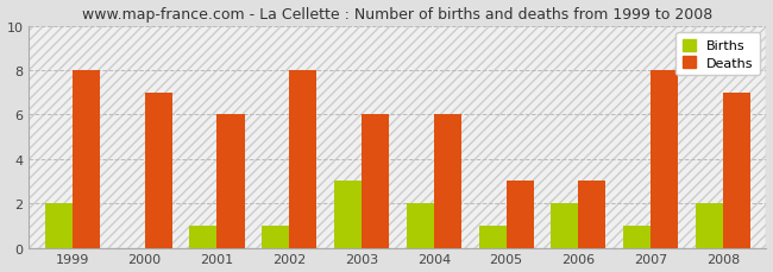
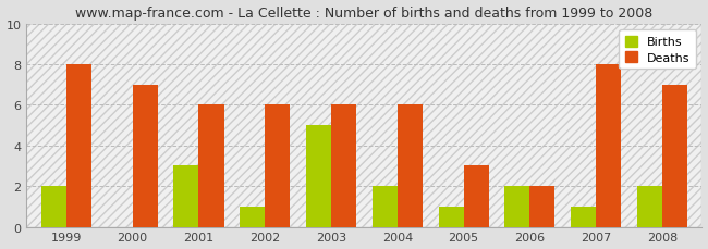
Births/2001: 1 -> 3
Deaths/2002: 8 -> 6
Births/2003: 3 -> 5
Deaths/2006: 3 -> 2
